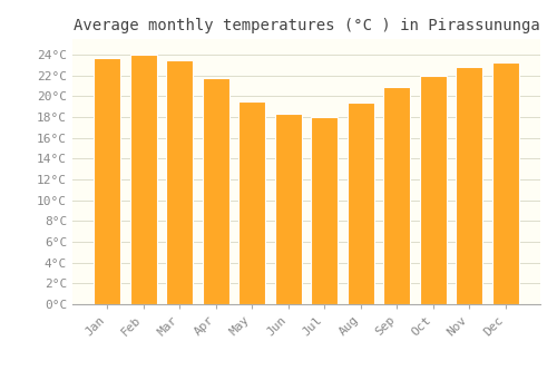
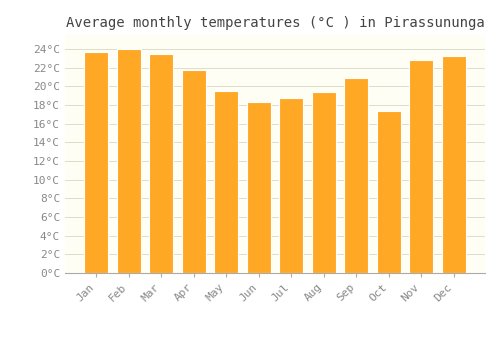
Jul: 18.0°C -> 18.8°C
Oct: 22.0°C -> 17.4°C
